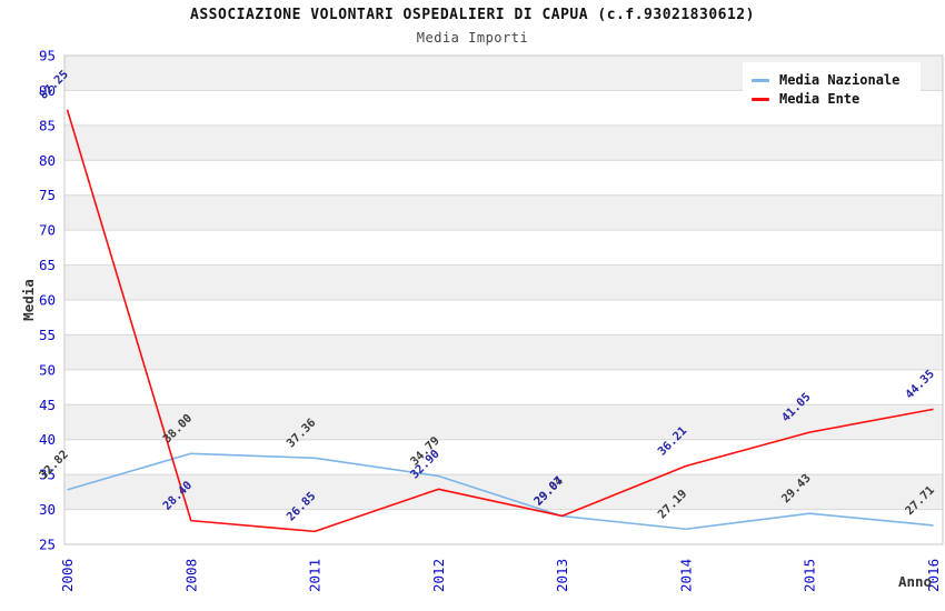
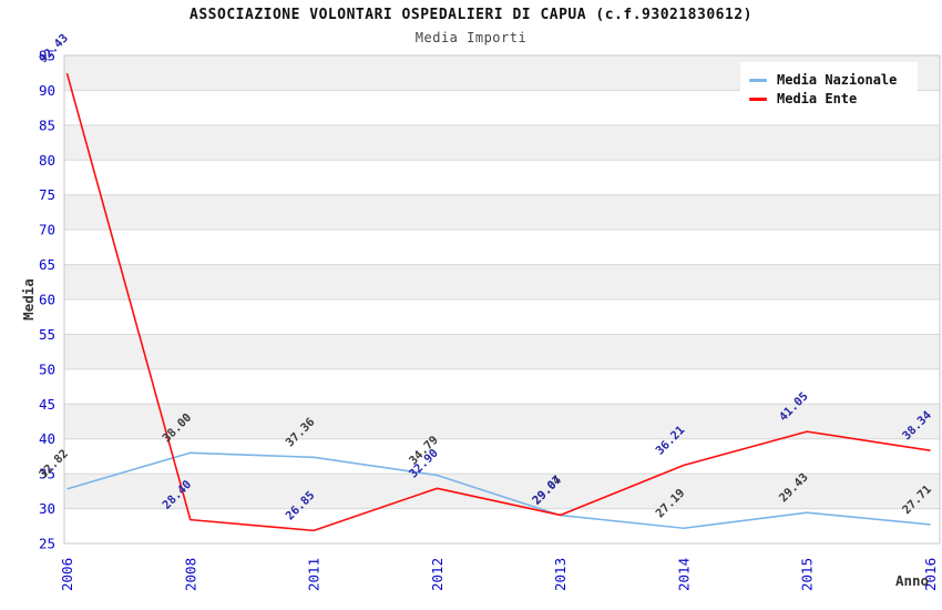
Media Ente/2006: 87.25 -> 92.43
Media Ente/2016: 44.35 -> 38.34
